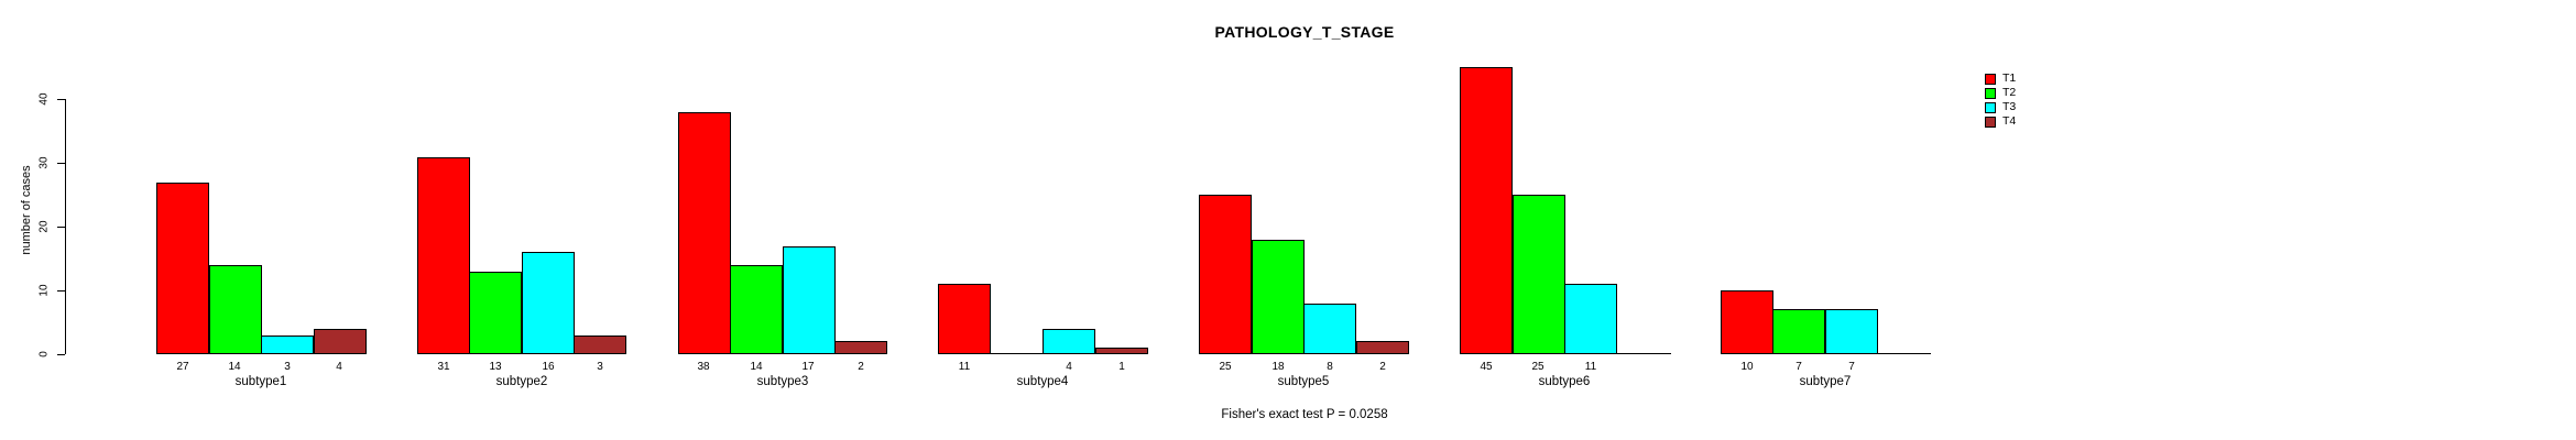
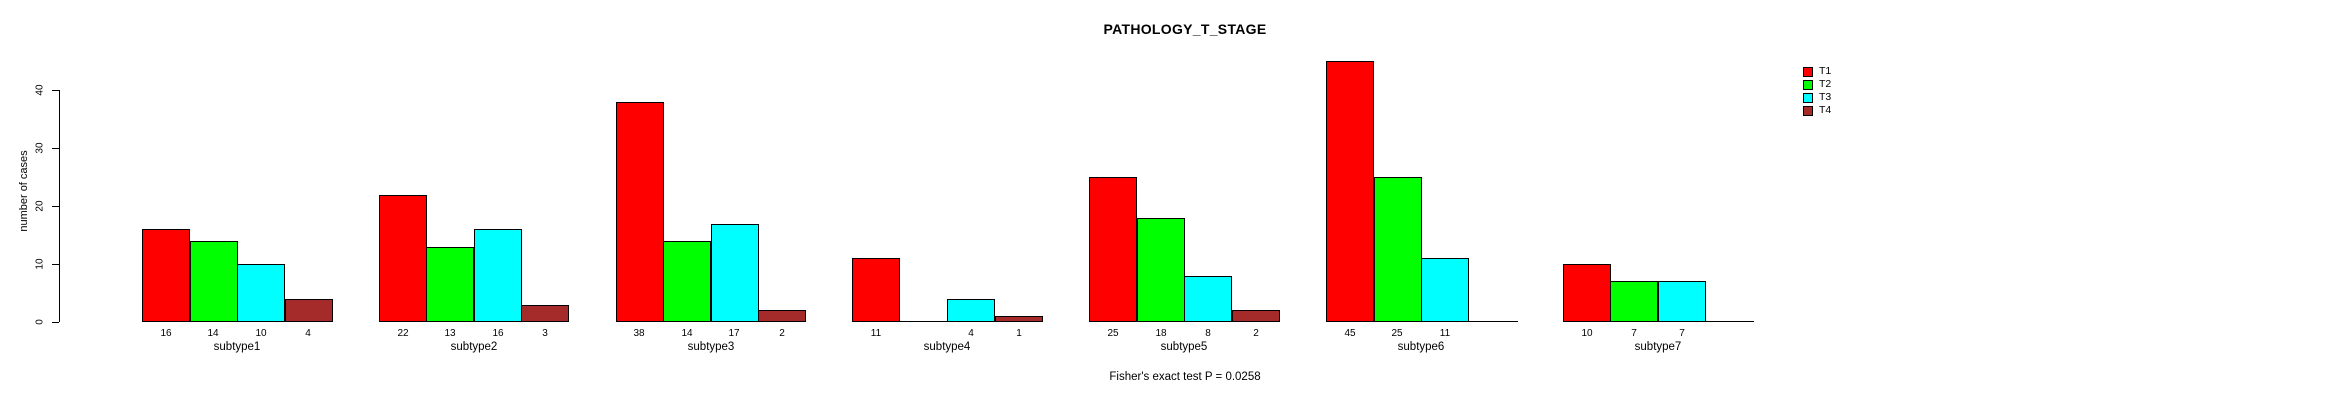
T1/subtype1: 27 -> 16
T3/subtype1: 3 -> 10
T1/subtype2: 31 -> 22
